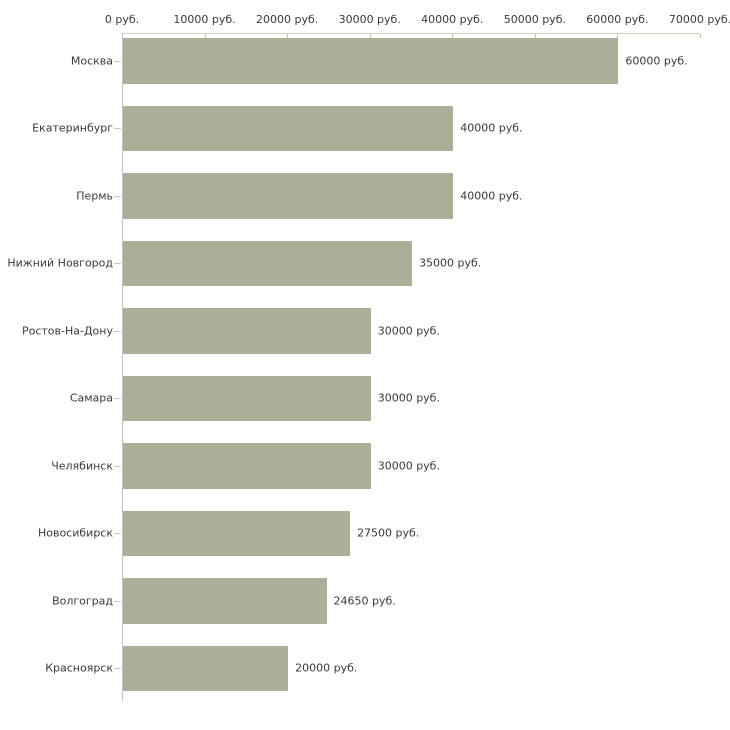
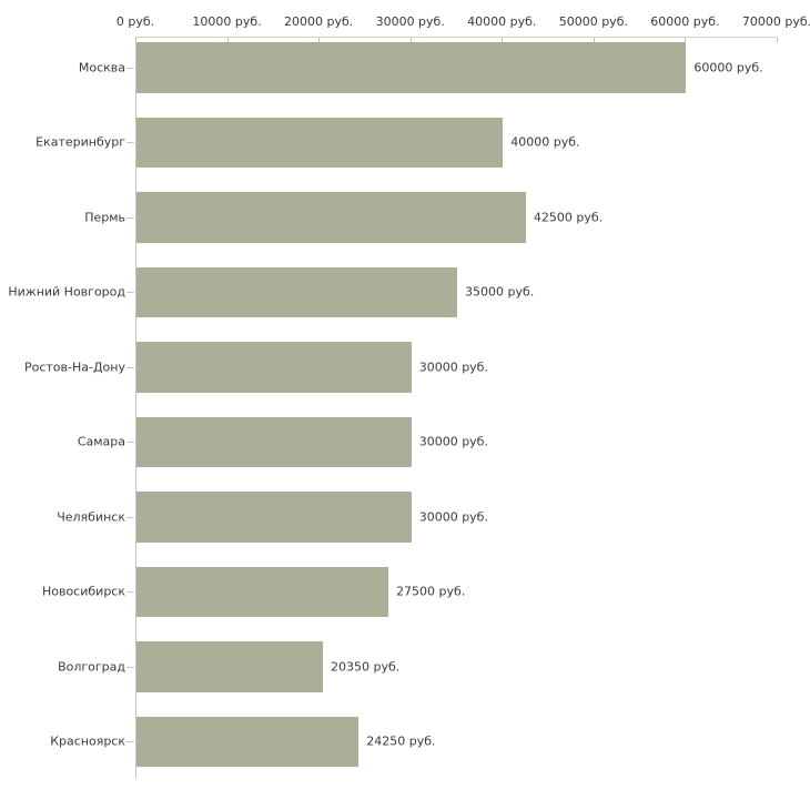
Пермь: 40000 -> 42500
Волгоград: 24650 -> 20350
Красноярск: 20000 -> 24250
